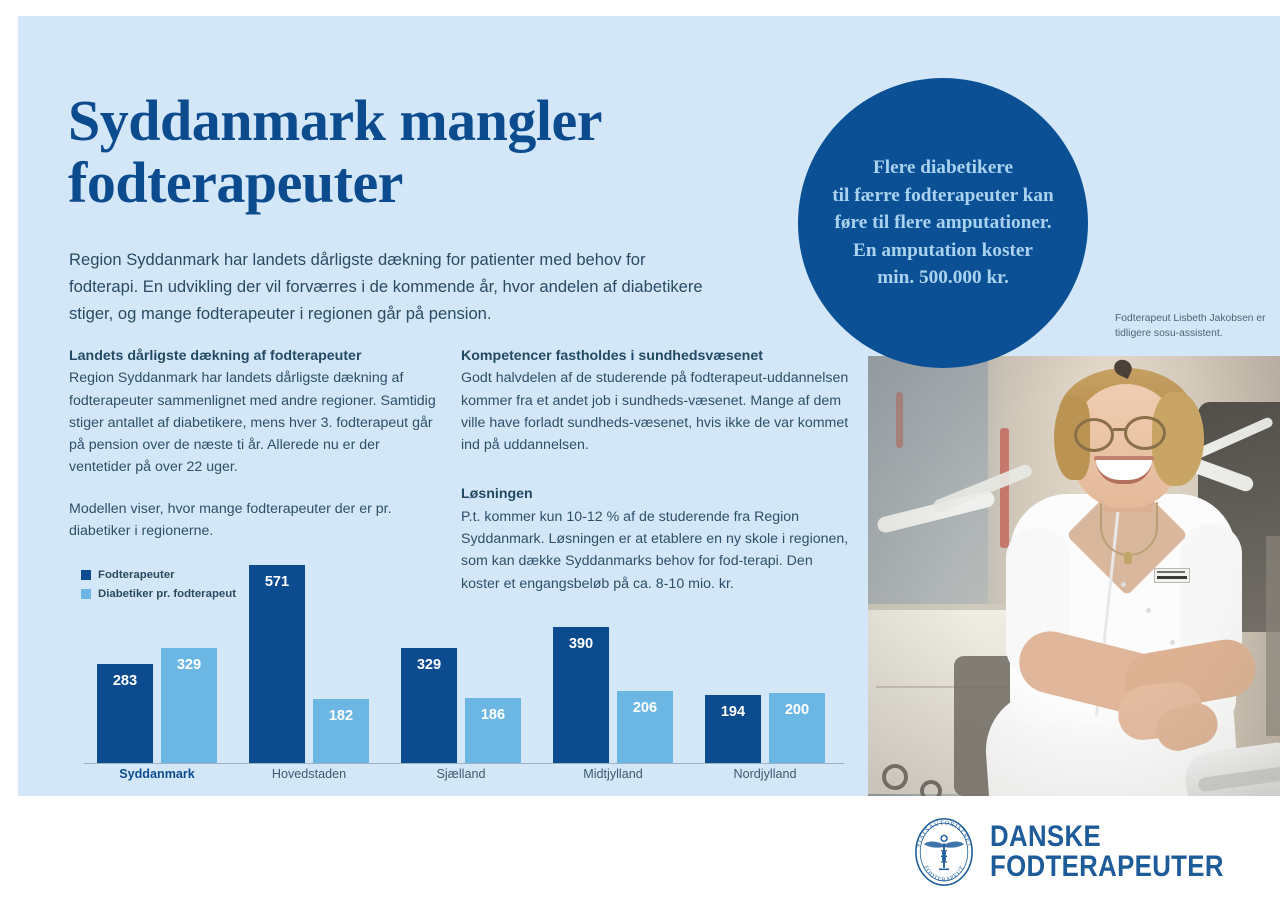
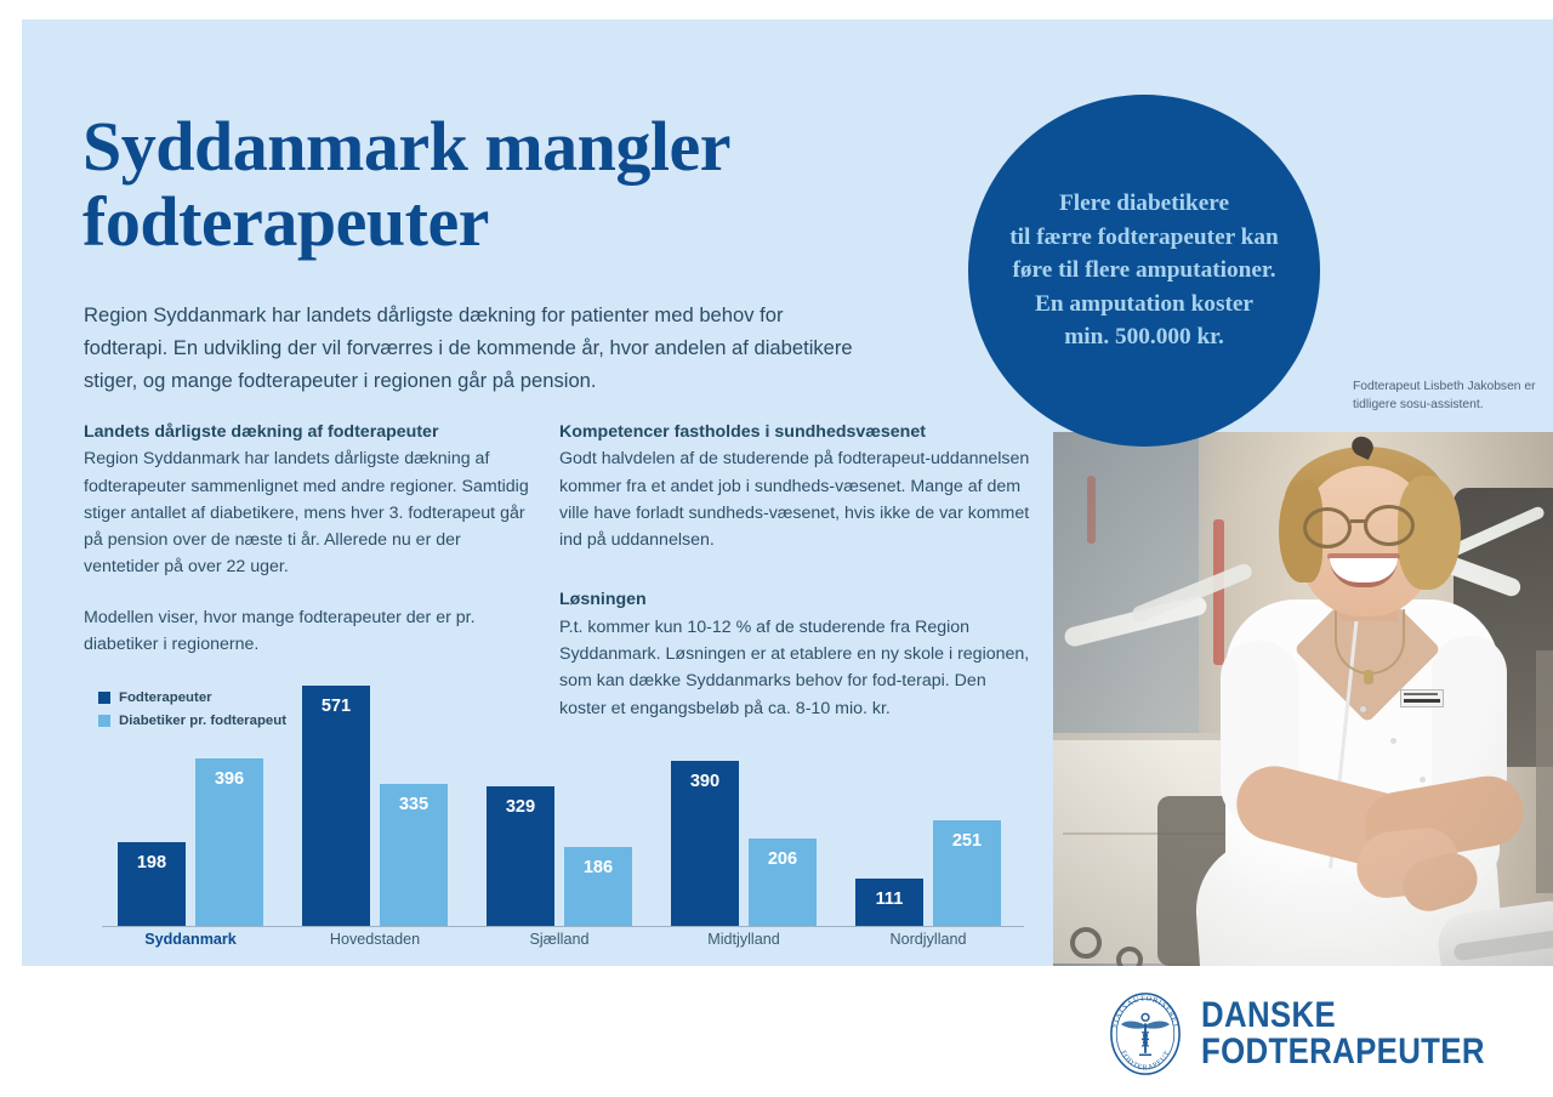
Fodterapeuter/Syddanmark: 283 -> 198
Diabetiker pr. fodterapeut/Syddanmark: 329 -> 396
Diabetiker pr. fodterapeut/Hovedstaden: 182 -> 335
Fodterapeuter/Nordjylland: 194 -> 111
Diabetiker pr. fodterapeut/Nordjylland: 200 -> 251
